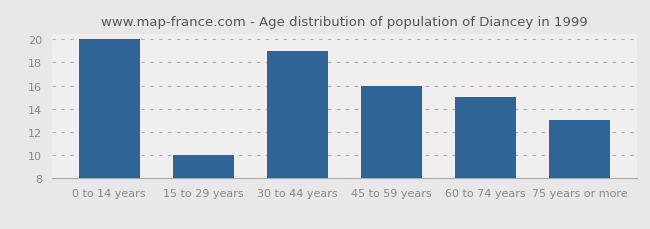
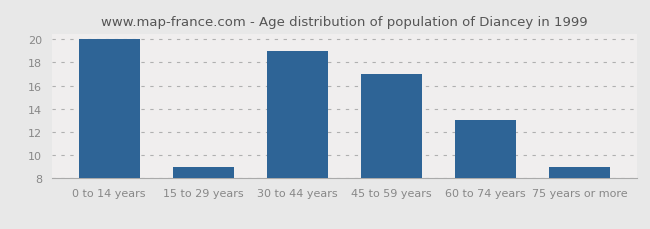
15 to 29 years: 10 -> 9
45 to 59 years: 16 -> 17
60 to 74 years: 15 -> 13
75 years or more: 13 -> 9
